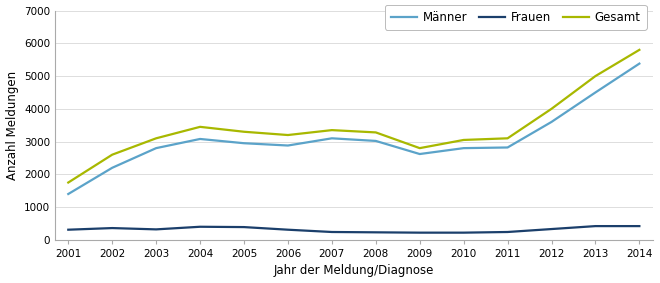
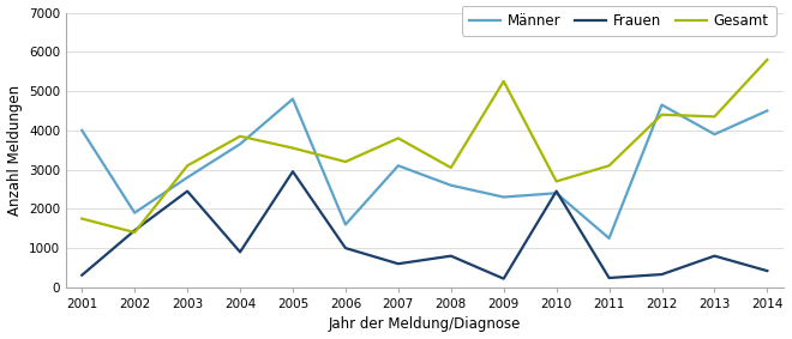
Männer/2001: 1400 -> 4000
Männer/2002: 2200 -> 1900
Frauen/2002: 360 -> 1450
Gesamt/2002: 2600 -> 1400
Frauen/2003: 320 -> 2450
Männer/2004: 3080 -> 3650
Frauen/2004: 400 -> 900
Gesamt/2004: 3450 -> 3850
Männer/2005: 2950 -> 4800
Frauen/2005: 390 -> 2950
Gesamt/2005: 3300 -> 3550
Männer/2006: 2880 -> 1600
Frauen/2006: 310 -> 1000
Frauen/2007: 240 -> 600
Gesamt/2007: 3350 -> 3800
Männer/2008: 3020 -> 2600
Frauen/2008: 230 -> 800
Gesamt/2008: 3280 -> 3050
Männer/2009: 2620 -> 2300
Gesamt/2009: 2800 -> 5250
Männer/2010: 2800 -> 2400
Frauen/2010: 220 -> 2450
Gesamt/2010: 3050 -> 2700
Männer/2011: 2820 -> 1250
Männer/2012: 3600 -> 4650
Gesamt/2012: 4000 -> 4400
Männer/2013: 4500 -> 3900
Frauen/2013: 420 -> 800
Gesamt/2013: 5000 -> 4350
Männer/2014: 5380 -> 4500
